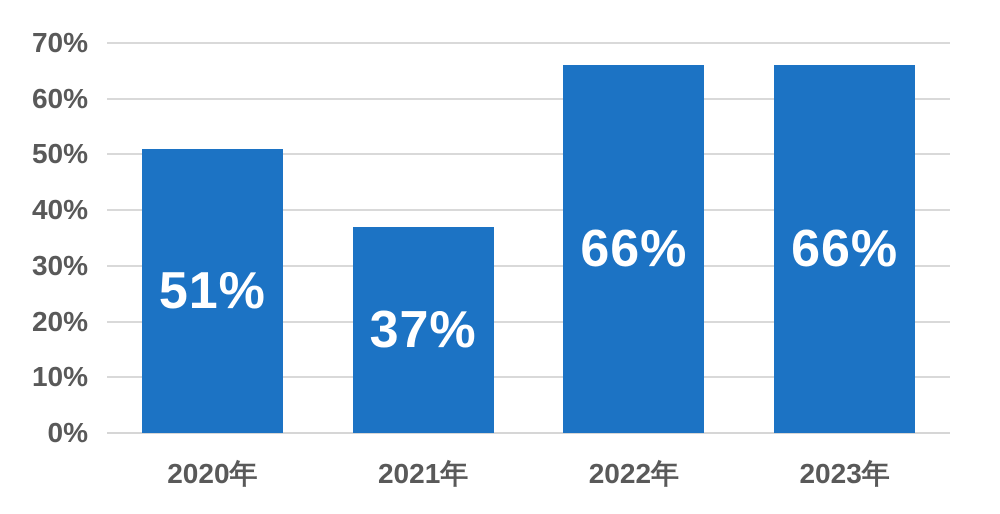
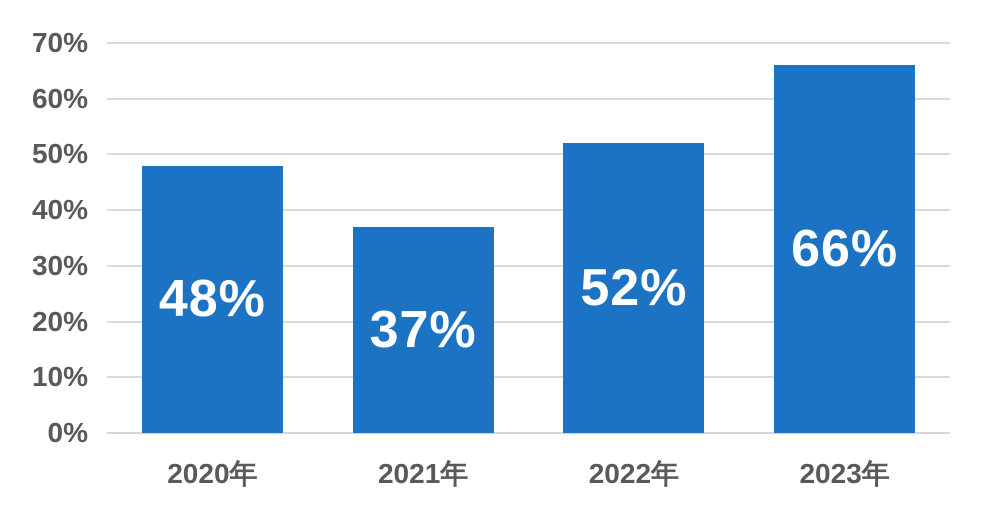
2020年: 51% -> 48%
2022年: 66% -> 52%
